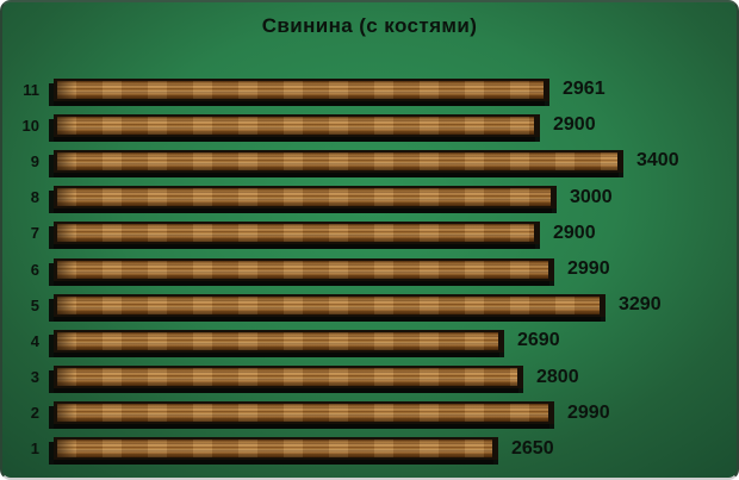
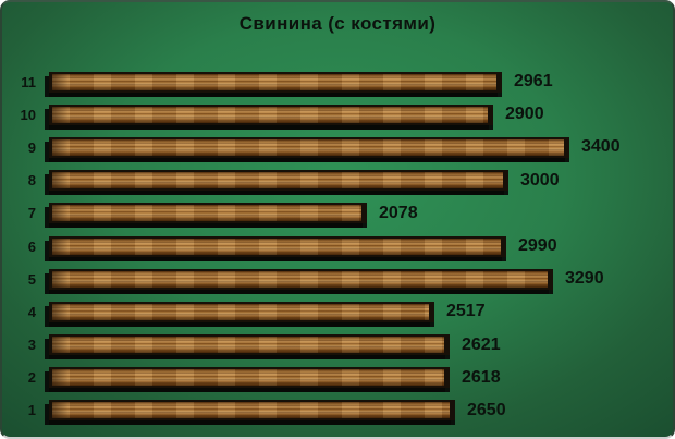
7: 2900 -> 2078
4: 2690 -> 2517
3: 2800 -> 2621
2: 2990 -> 2618
